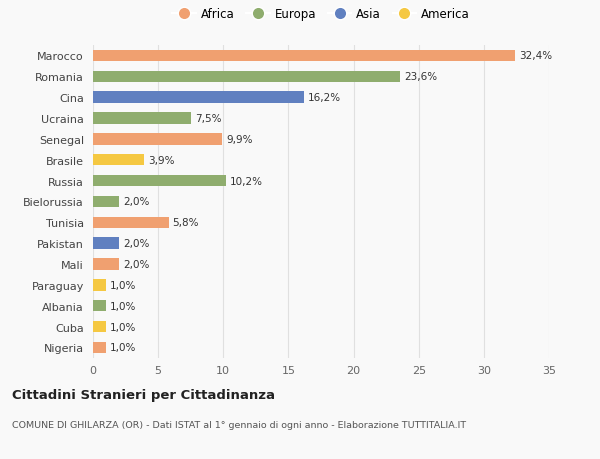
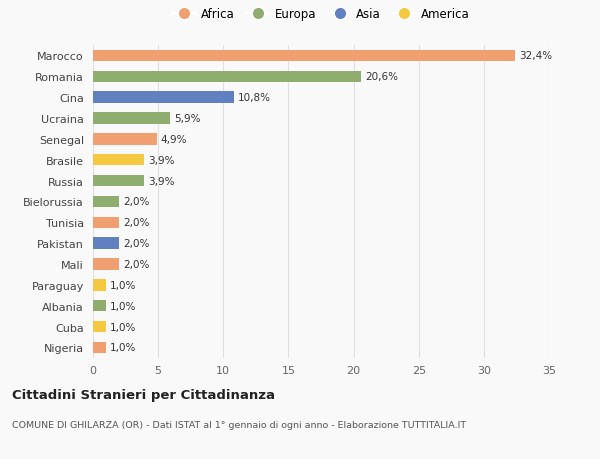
Romania: 23,6% -> 20,6%
Cina: 16,2% -> 10,8%
Ucraina: 7,5% -> 5,9%
Senegal: 9,9% -> 4,9%
Russia: 10,2% -> 3,9%
Tunisia: 5,8% -> 2,0%
